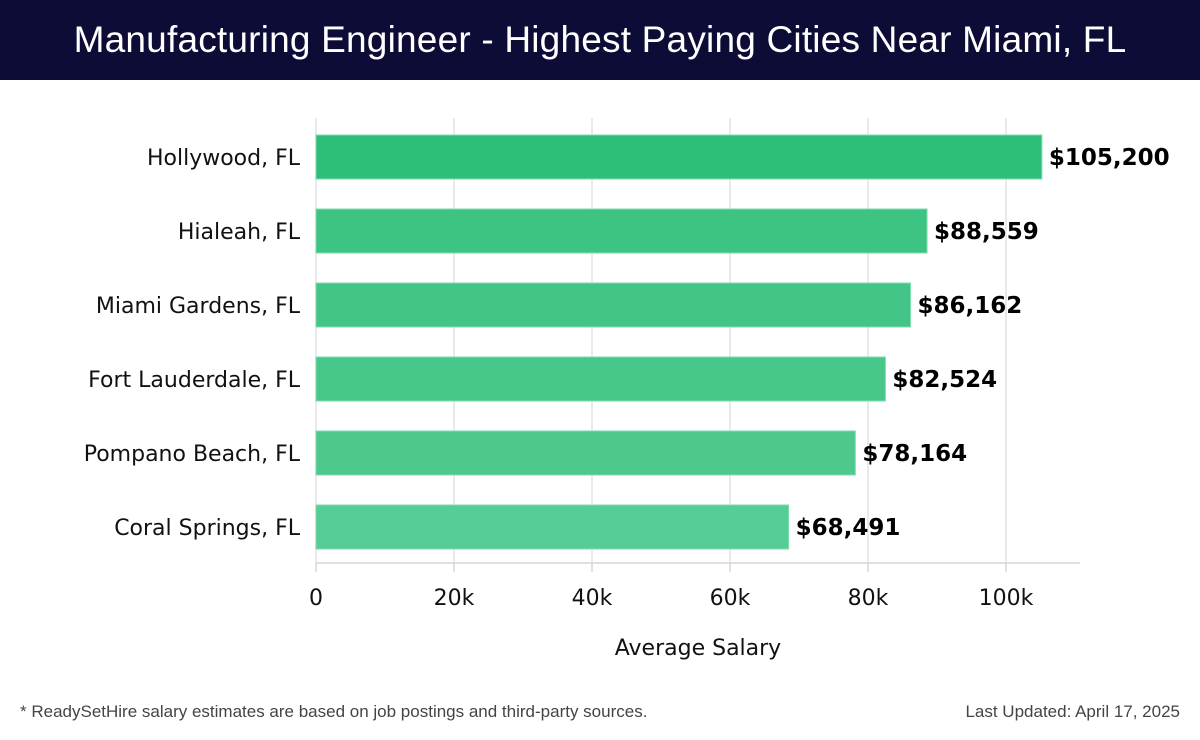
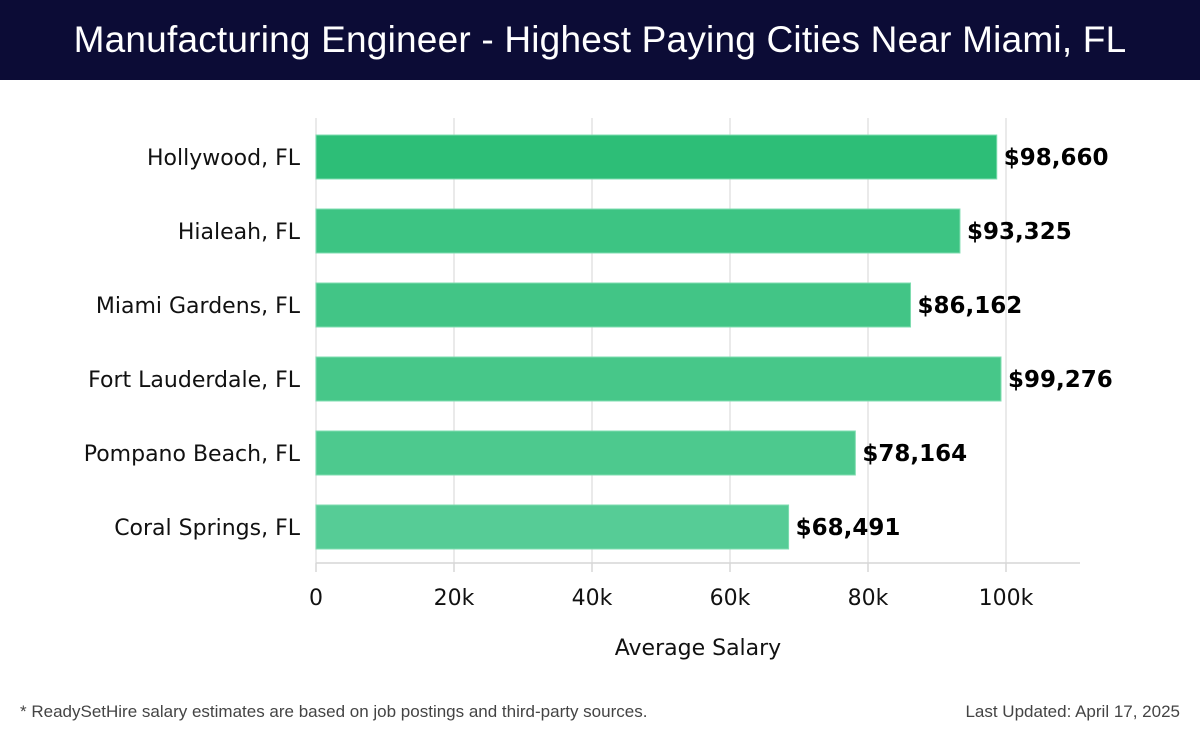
Hollywood, FL: $105,200 -> $98,660
Hialeah, FL: $88,559 -> $93,325
Fort Lauderdale, FL: $82,524 -> $99,276
